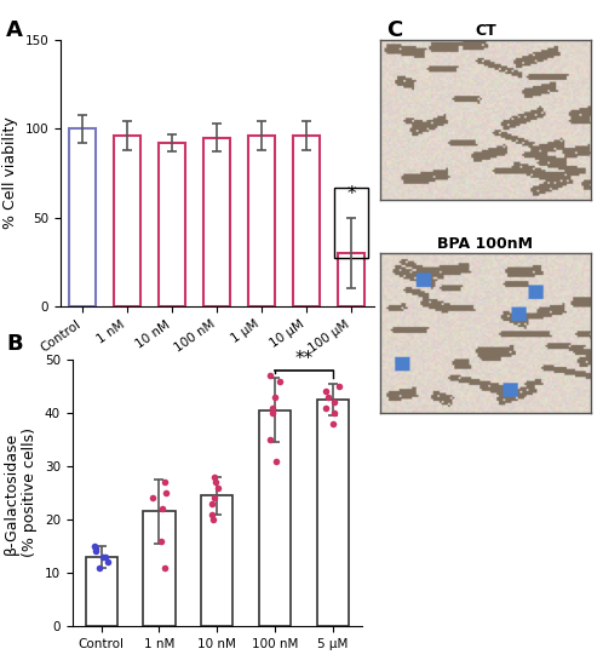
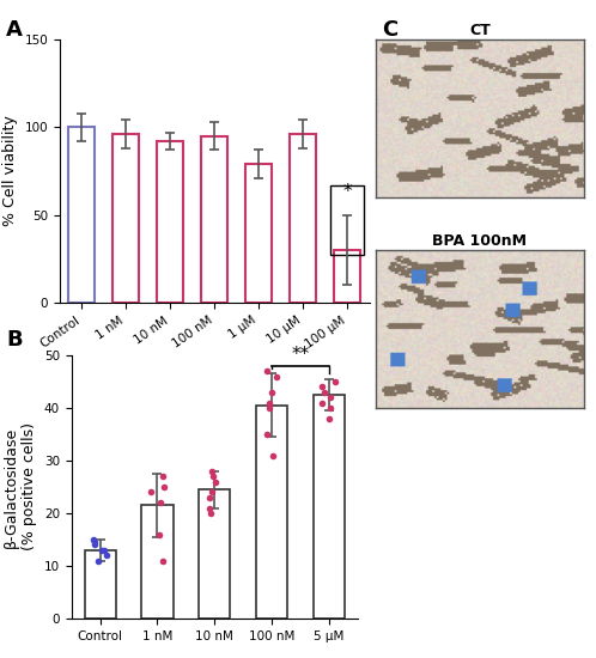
1 μM: 96 -> 79
